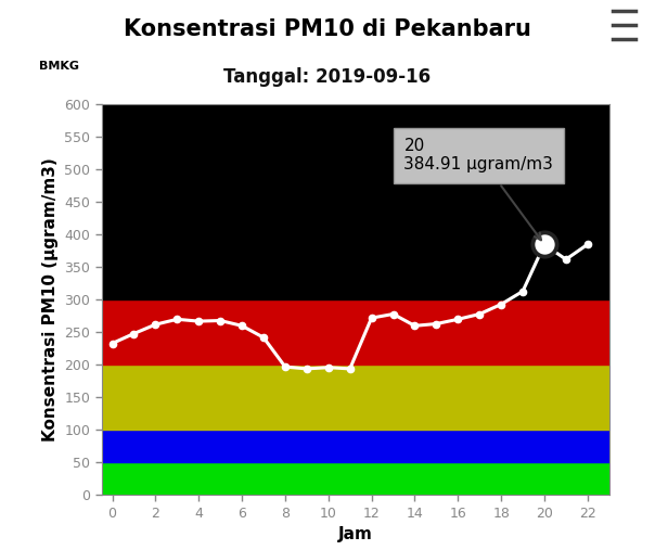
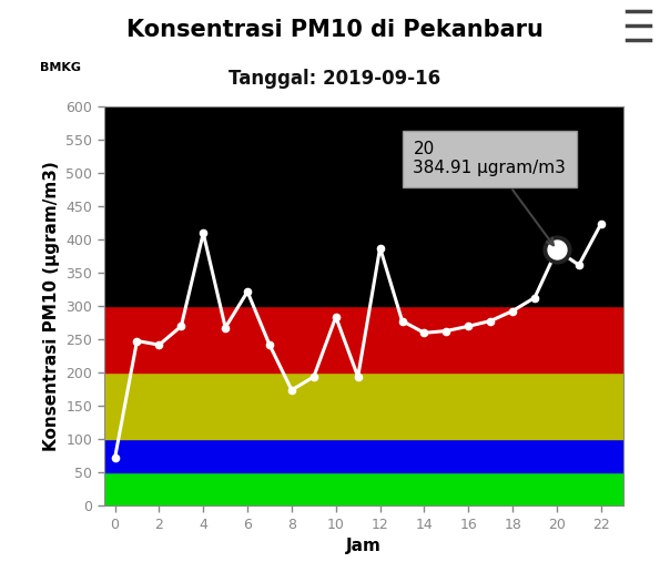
0: 233 -> 72
2: 262 -> 242
4: 267 -> 410
6: 260 -> 322
8: 197 -> 174
10: 196 -> 284
12: 272 -> 388
22: 385 -> 424
